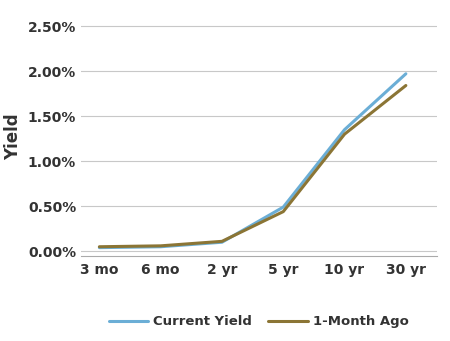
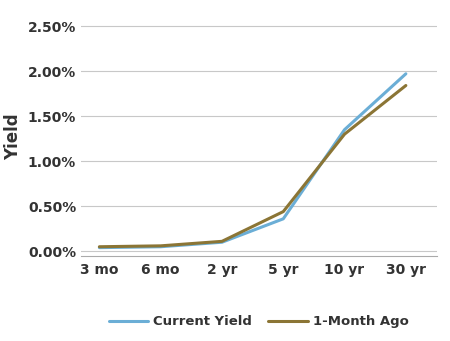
Current Yield/5 yr: 0.49% -> 0.36%
